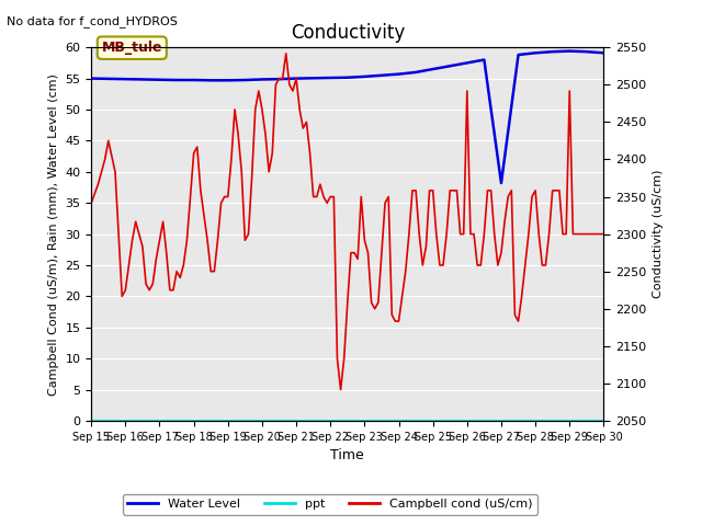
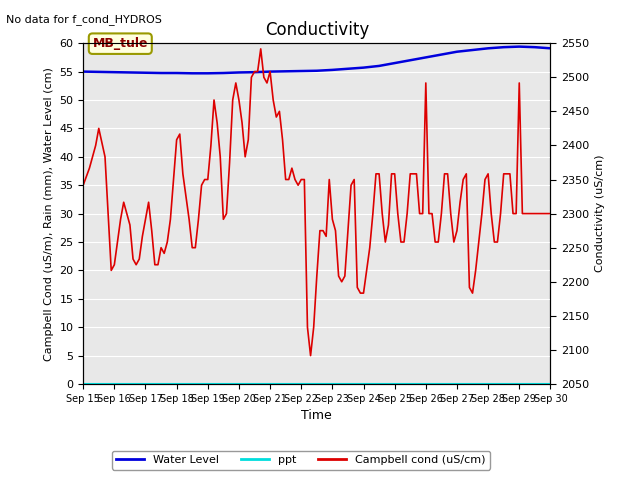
Water Level/Sep 27: 38.2 -> 58.5
